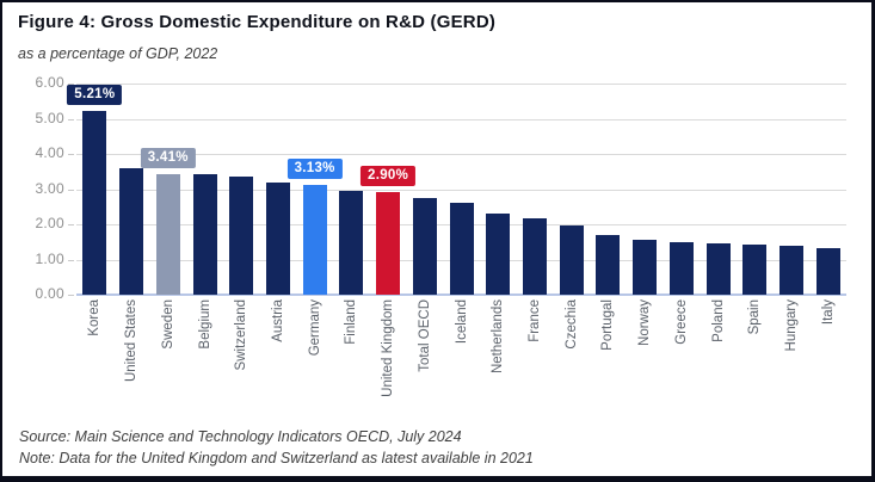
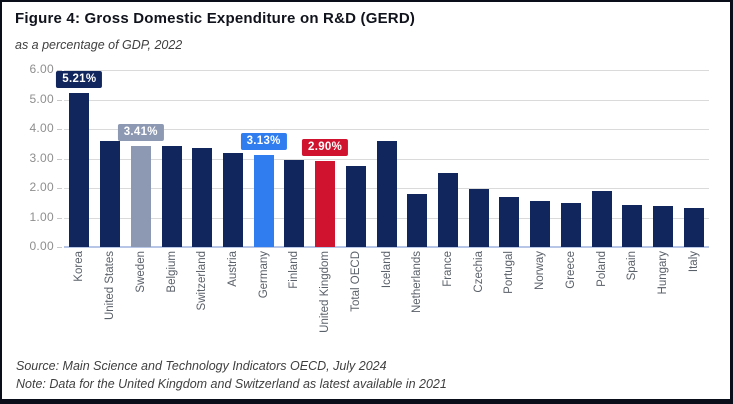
Iceland: 2.6 -> 3.6
Netherlands: 2.3 -> 1.8
France: 2.2 -> 2.5
Poland: 1.4 -> 1.9
